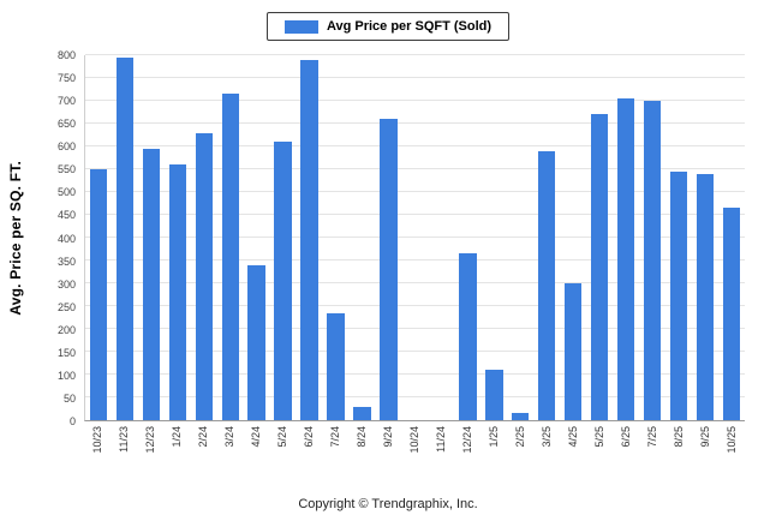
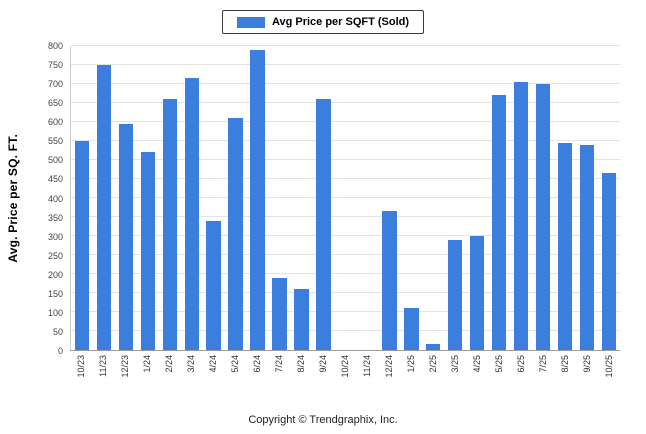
11/23: 800 -> 750
1/24: 560 -> 520
2/24: 630 -> 660
7/24: 240 -> 190
8/24: 30 -> 160
3/25: 590 -> 290
